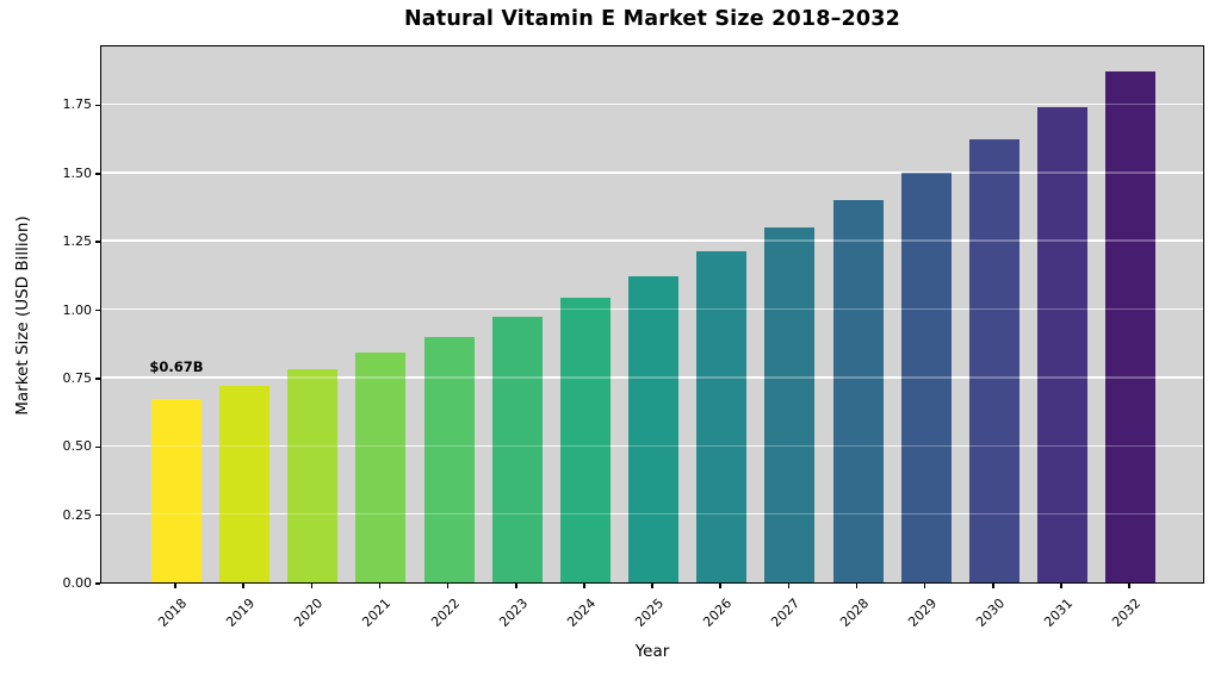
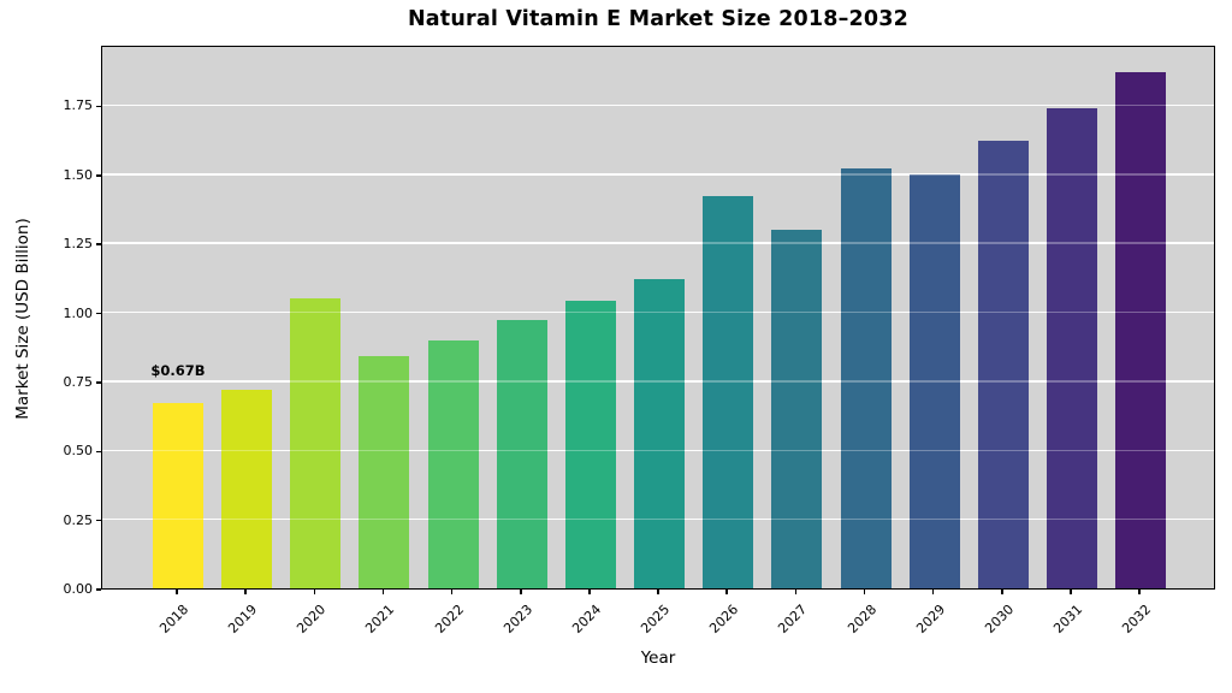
2020: 0.78 -> 1.05
2026: 1.21 -> 1.42
2028: 1.40 -> 1.52
